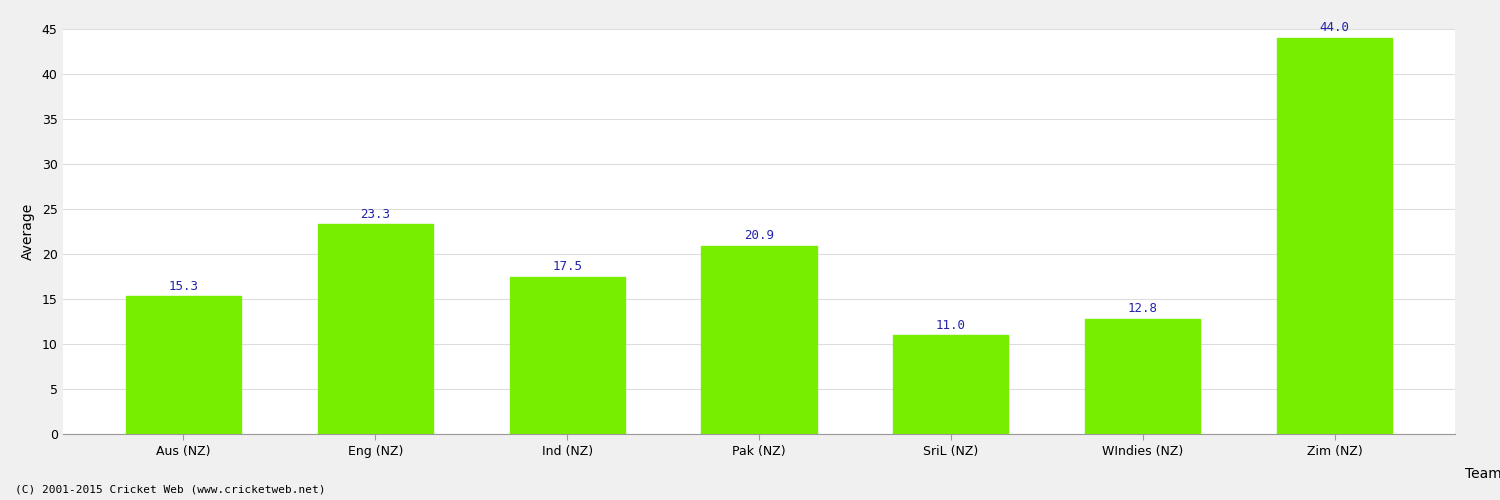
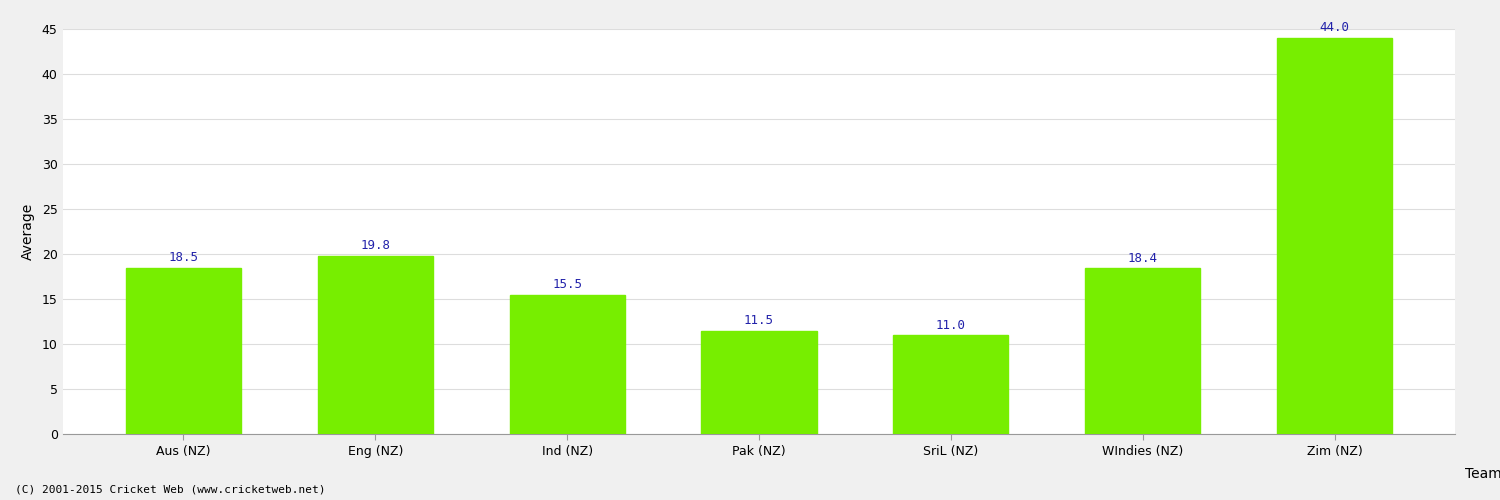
Aus (NZ): 15.3 -> 18.5
Eng (NZ): 23.3 -> 19.8
Ind (NZ): 17.5 -> 15.5
Pak (NZ): 20.9 -> 11.5
WIndies (NZ): 12.8 -> 18.4
